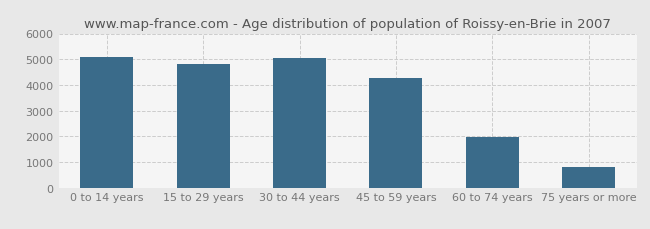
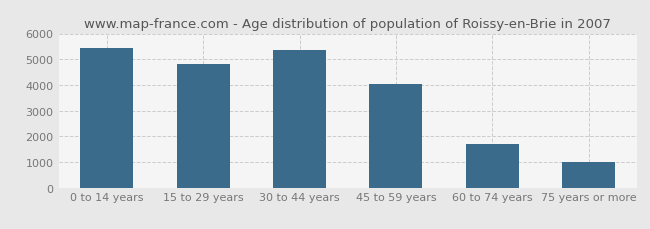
0 to 14 years: 5100 -> 5450
30 to 44 years: 5050 -> 5350
45 to 59 years: 4250 -> 4050
60 to 74 years: 1970 -> 1700
75 years or more: 800 -> 1000
